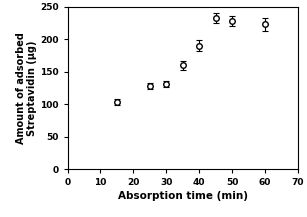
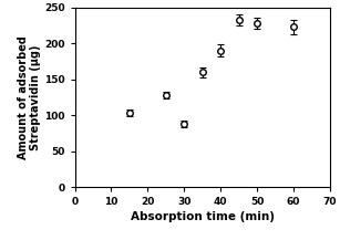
30: 131 -> 88
